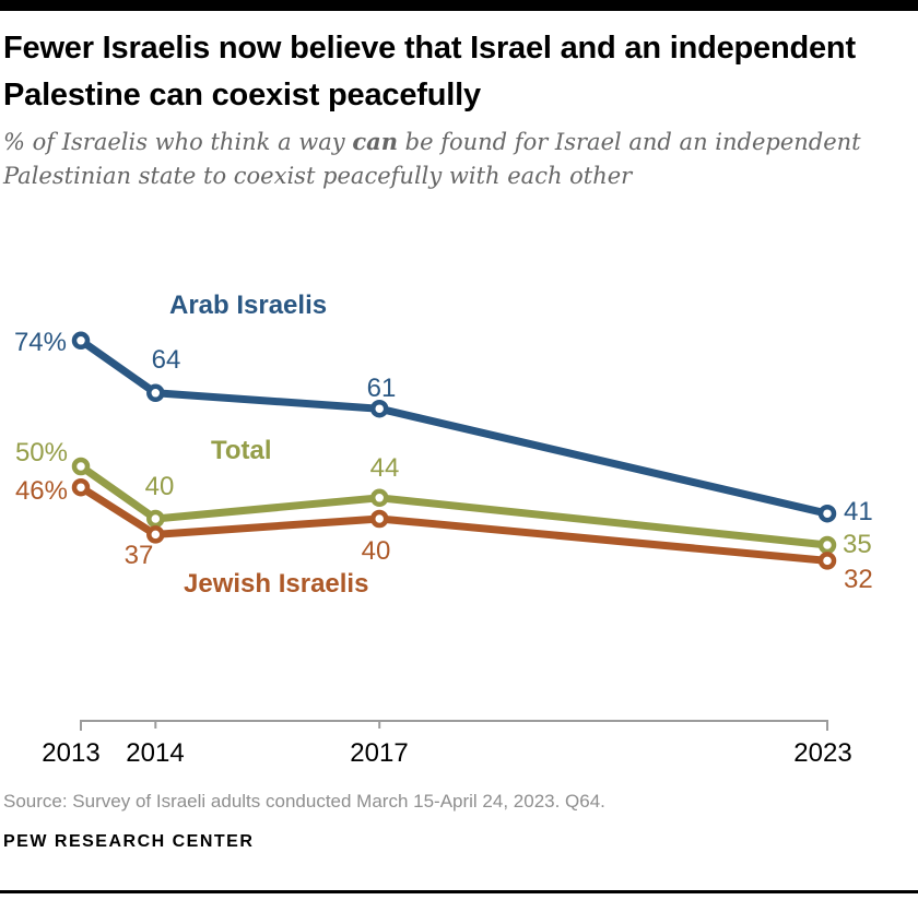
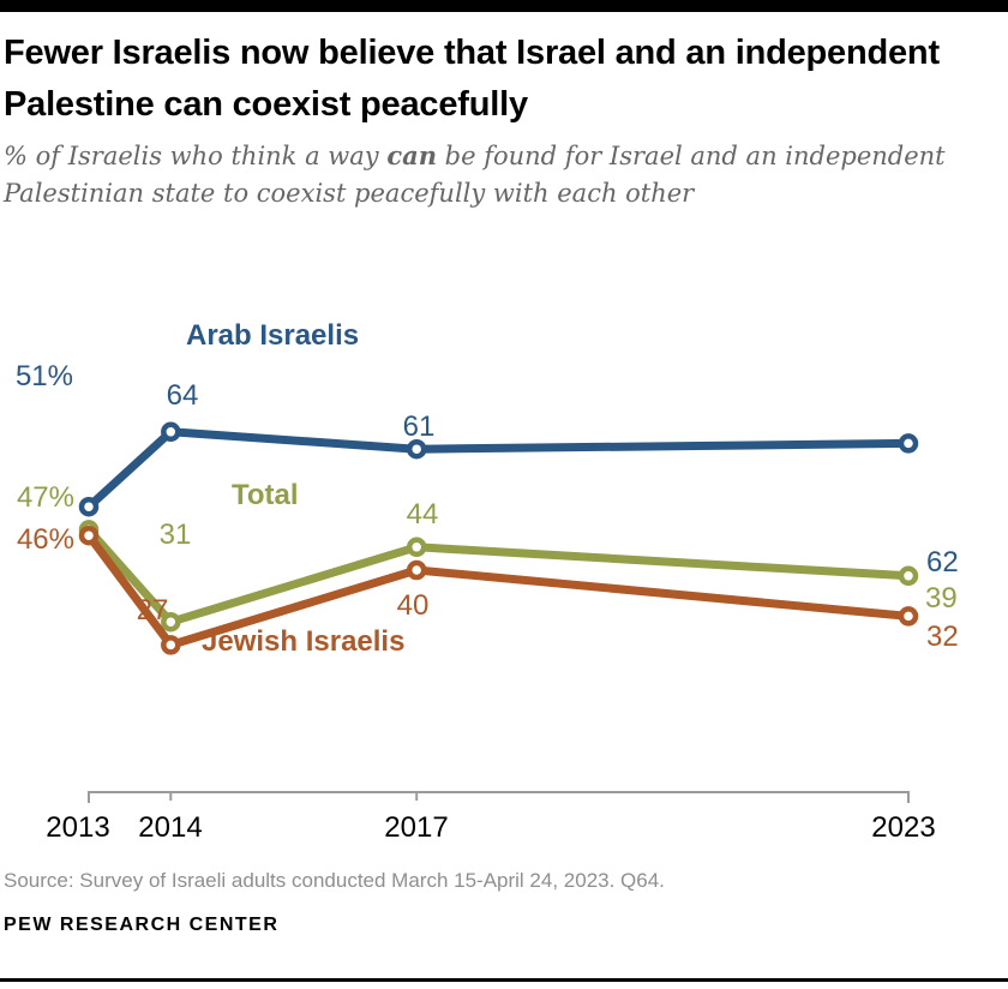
Arab Israelis/2013: 74% -> 51%
Total/2013: 50% -> 47%
Total/2014: 40 -> 31
Jewish Israelis/2014: 37 -> 27
Arab Israelis/2023: 41 -> 62
Total/2023: 35 -> 39
